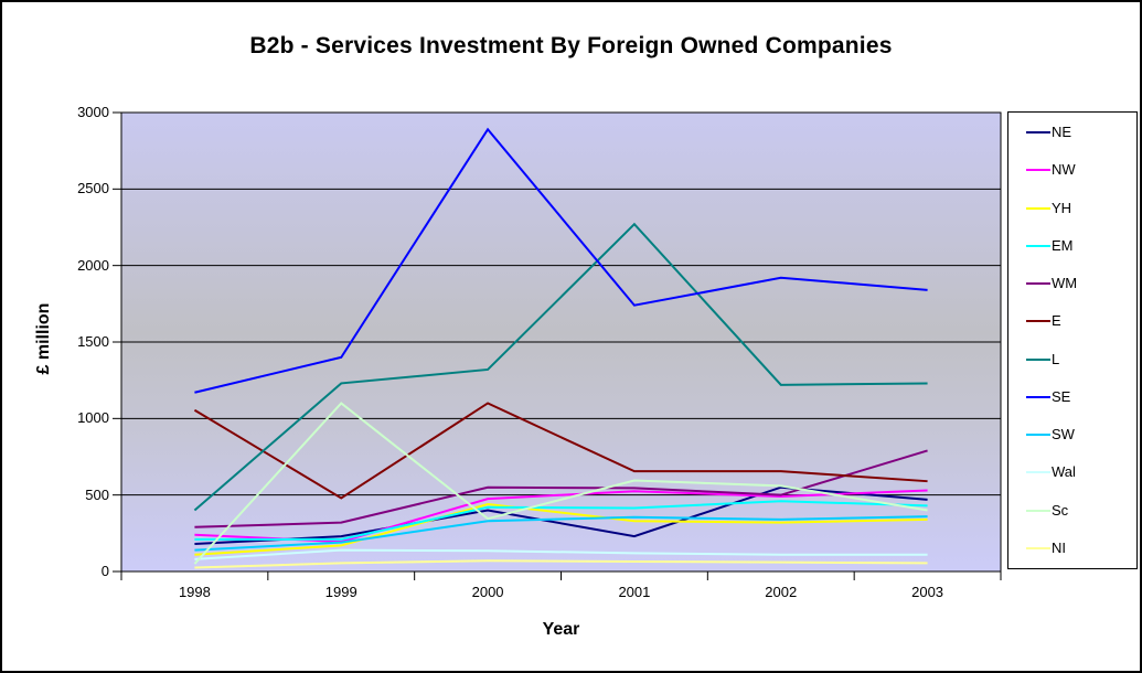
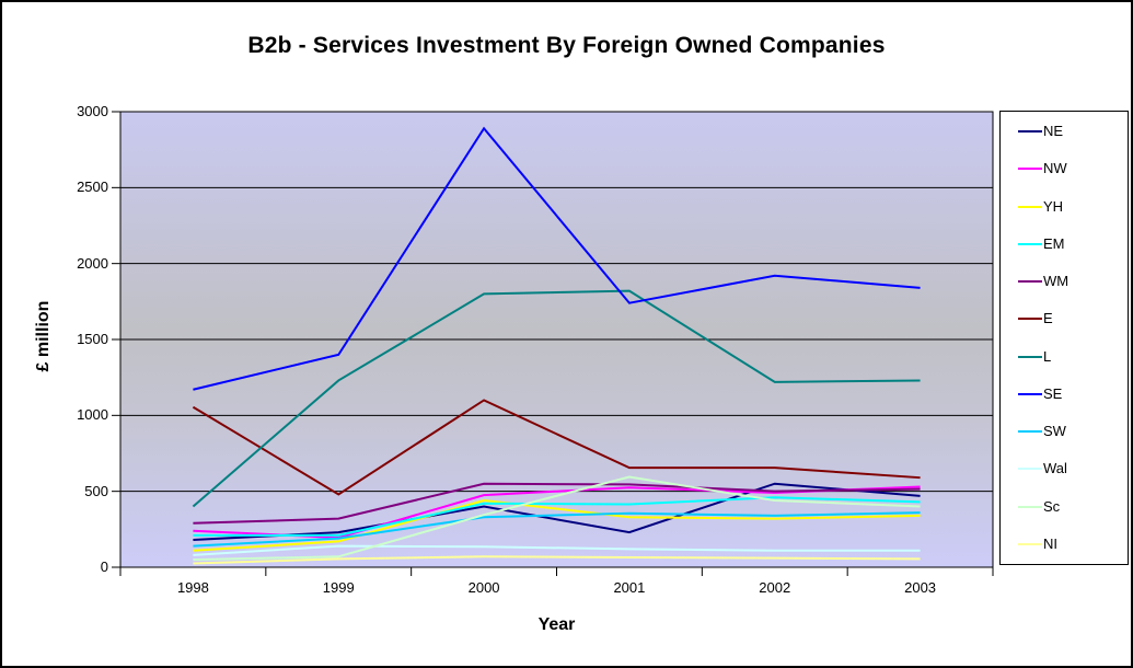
Sc/1999: 1100 -> 70
L/2000: 1320 -> 1800
L/2001: 2270 -> 1820
Sc/2002: 560 -> 440
WM/2003: 790 -> 520
